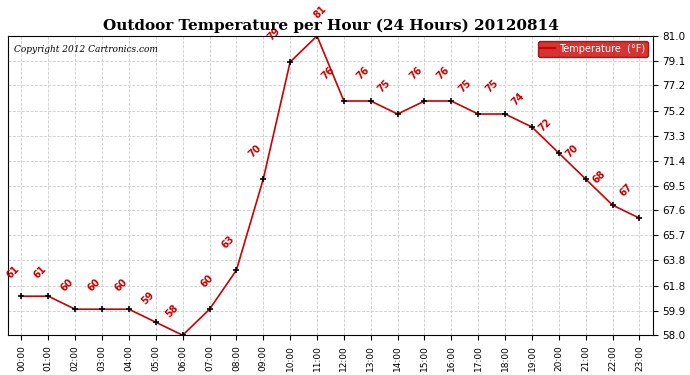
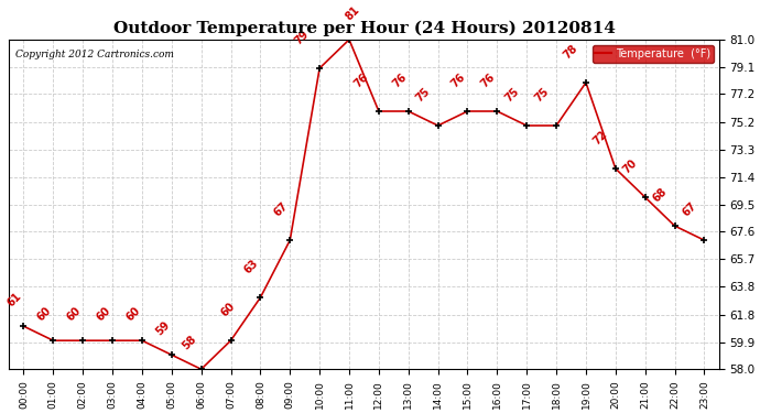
01:00: 61 -> 60
09:00: 70 -> 67
19:00: 74 -> 78
